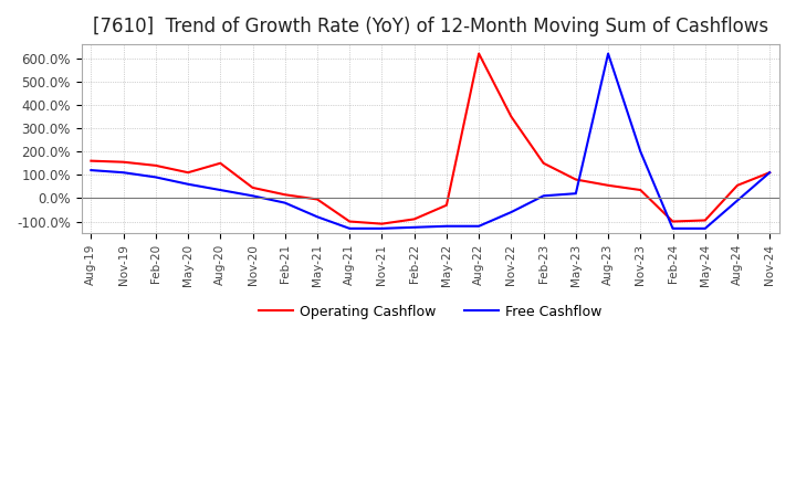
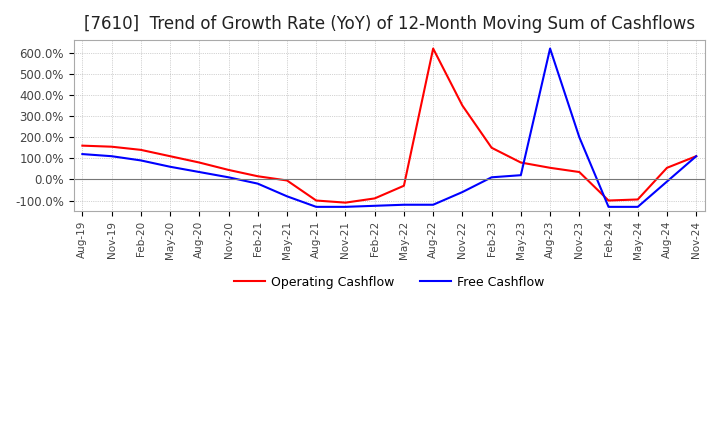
Operating Cashflow/Aug-20: 150% -> 80%
